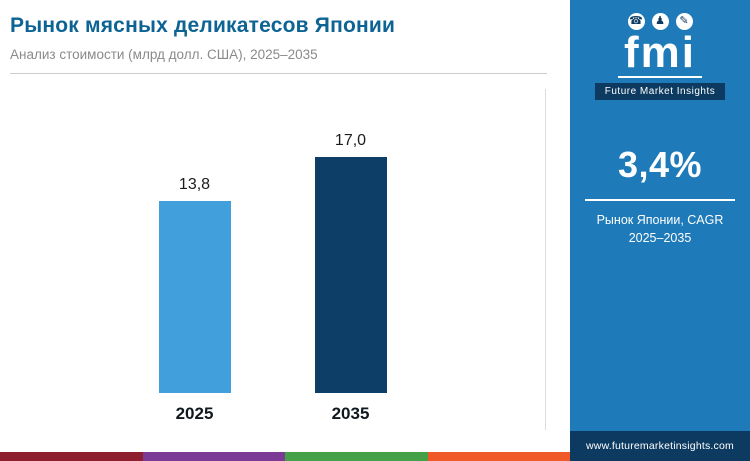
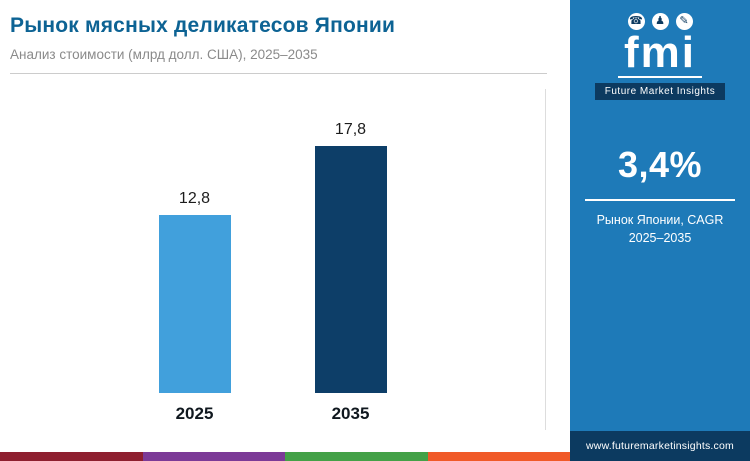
2025: 13,8 -> 12,8
2035: 17,0 -> 17,8
